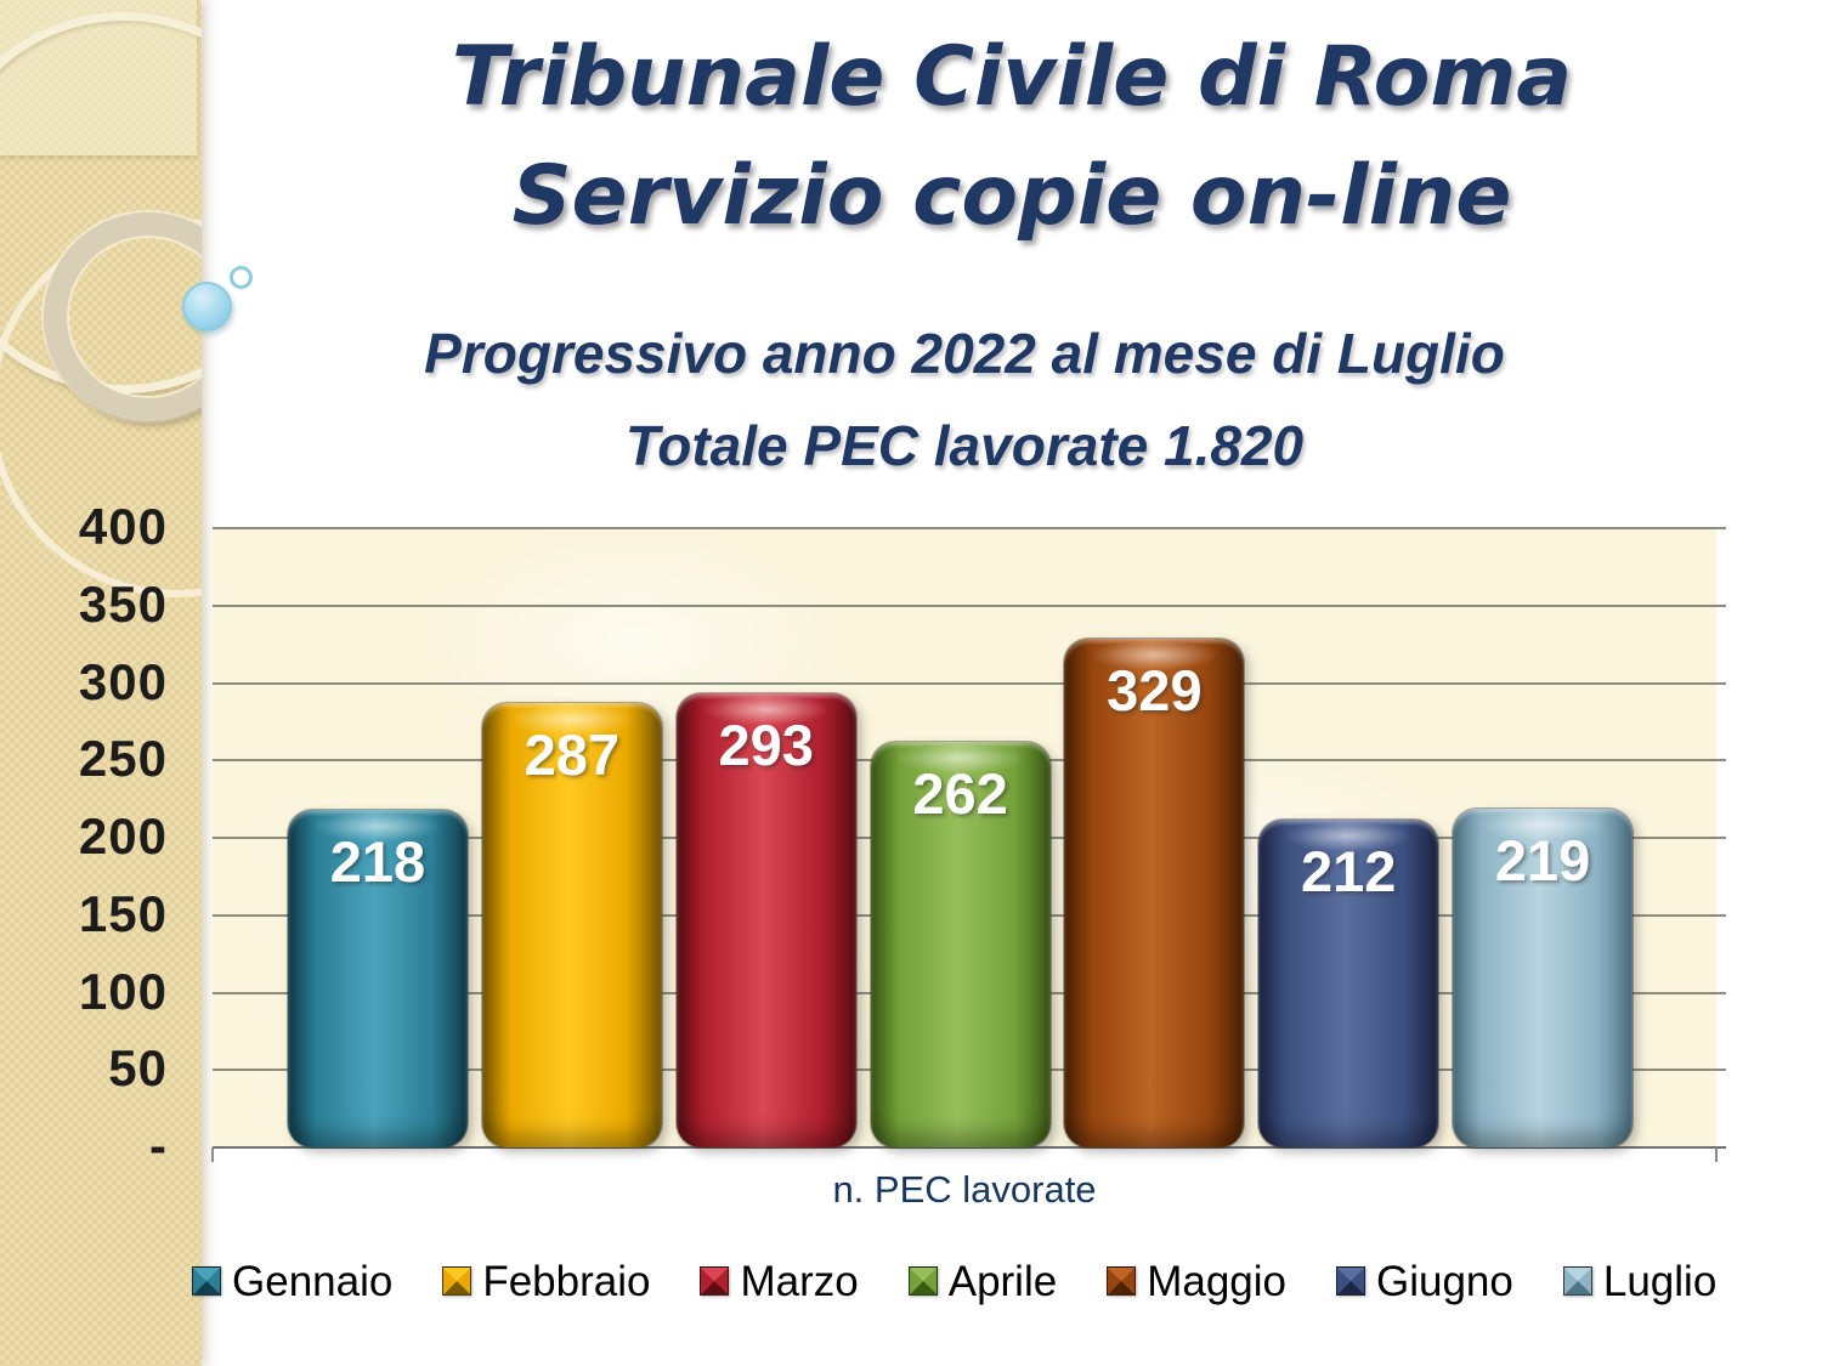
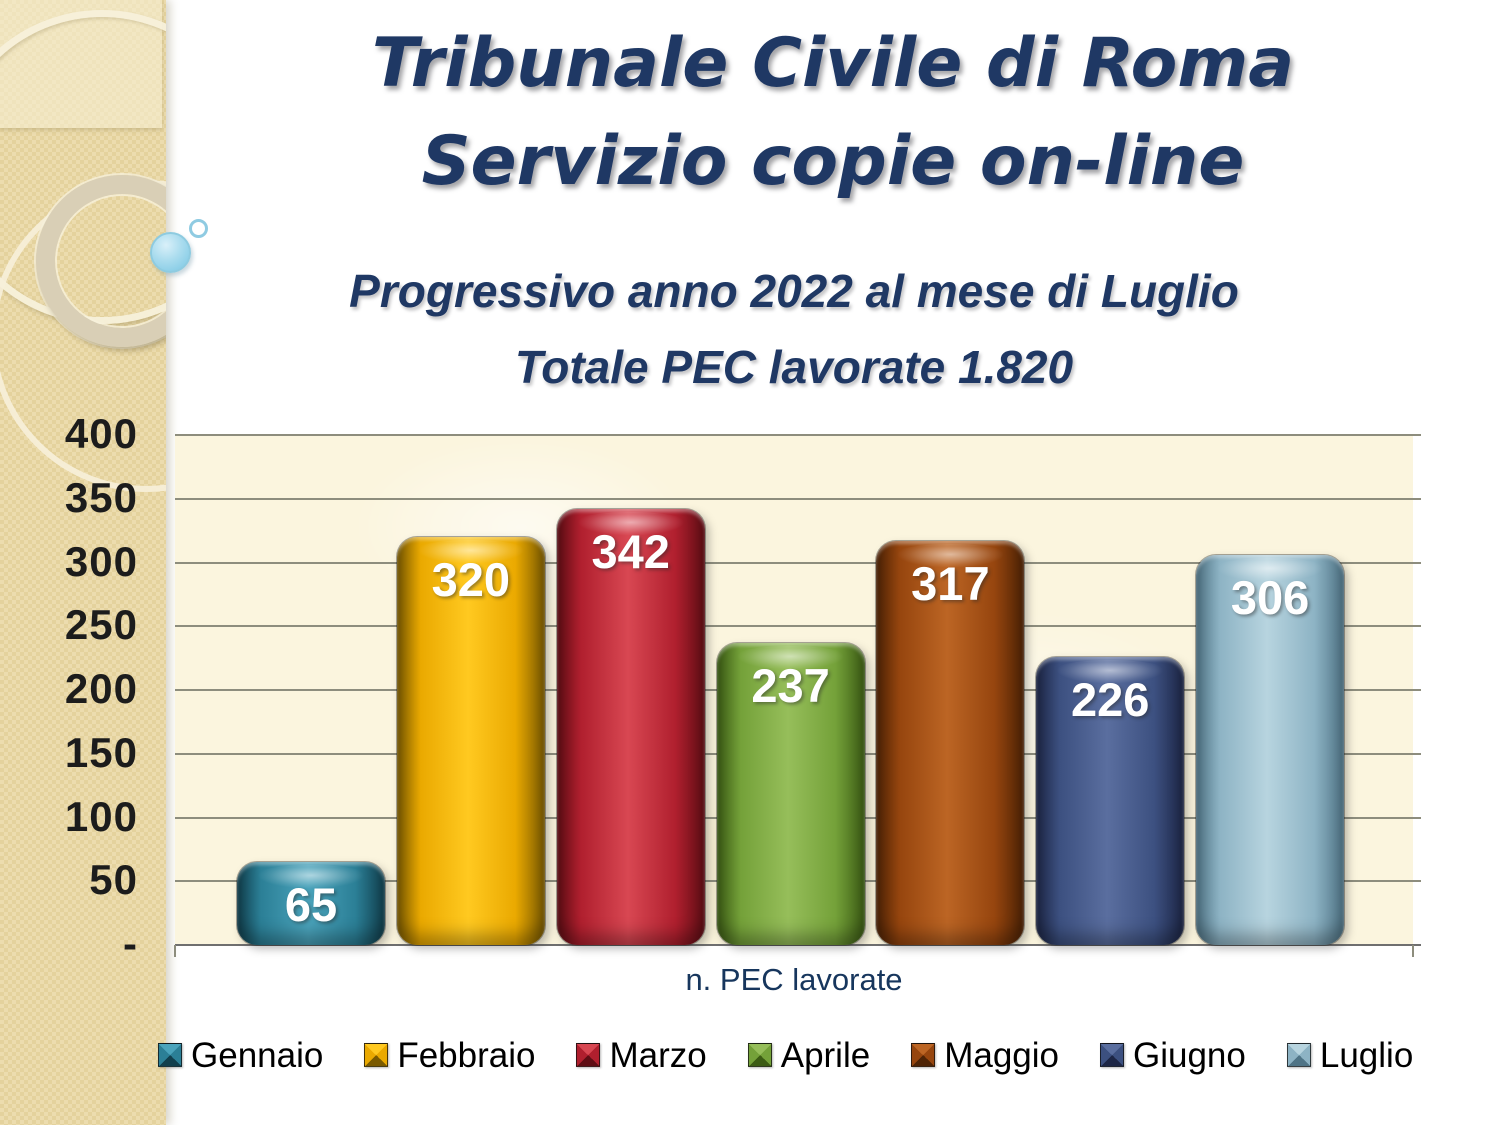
Gennaio: 218 -> 65
Febbraio: 287 -> 320
Marzo: 293 -> 342
Aprile: 262 -> 237
Maggio: 329 -> 317
Giugno: 212 -> 226
Luglio: 219 -> 306
